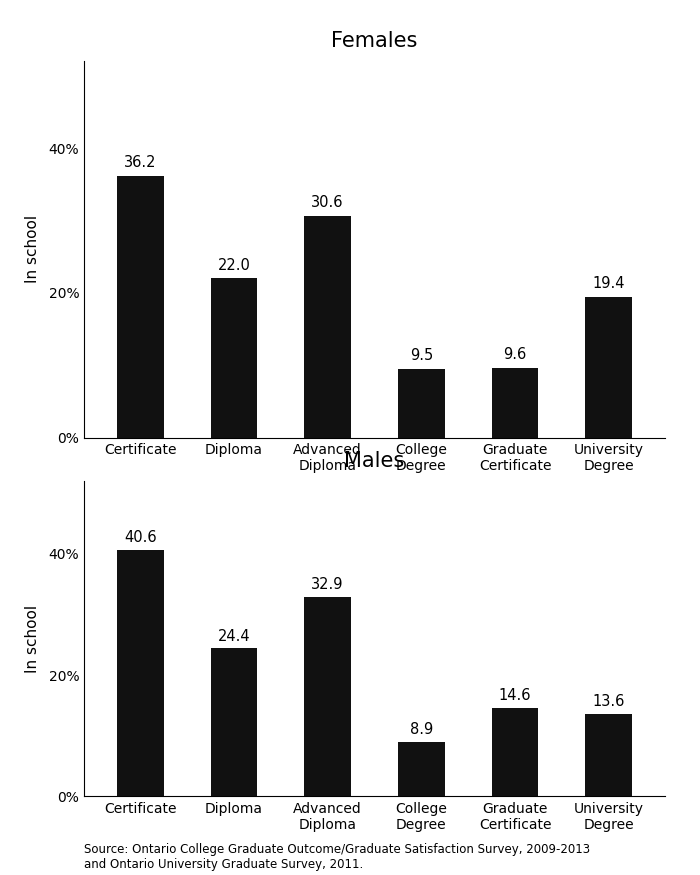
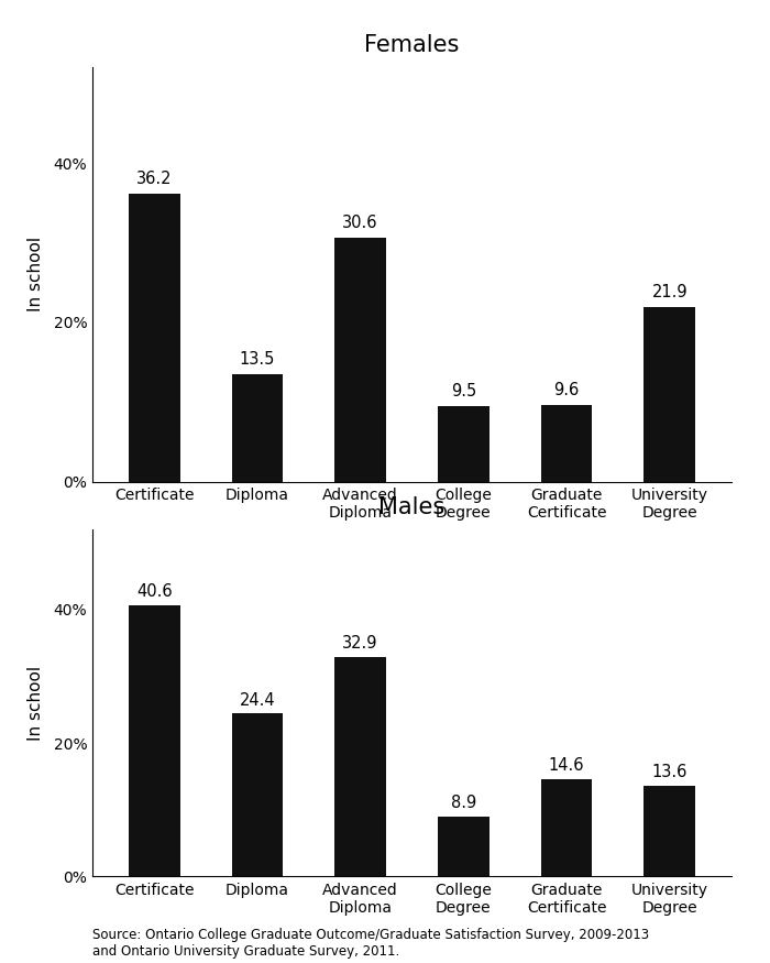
Females/Diploma: 22.0 -> 13.5
Females/University Degree: 19.4 -> 21.9
